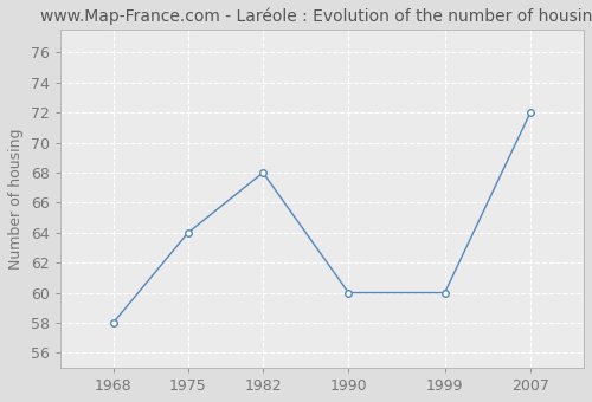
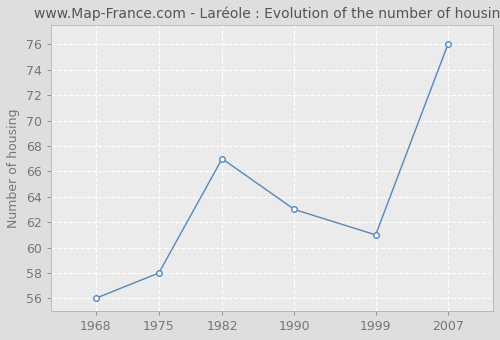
1968: 58 -> 56
1975: 64 -> 58
1982: 68 -> 67
1990: 60 -> 63
1999: 60 -> 61
2007: 72 -> 76
